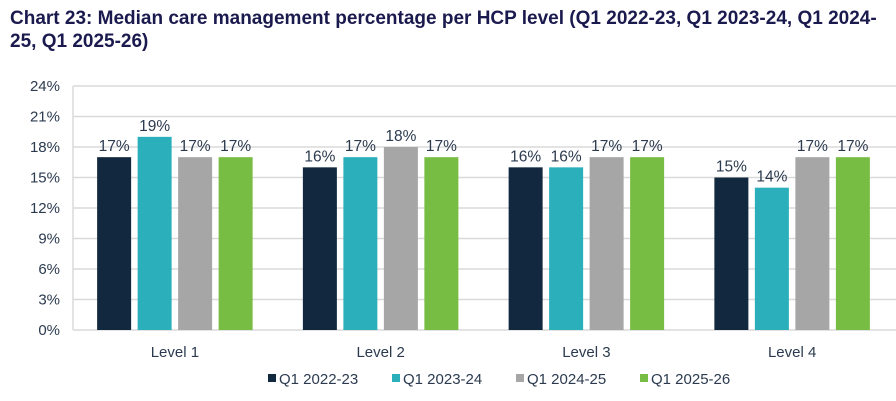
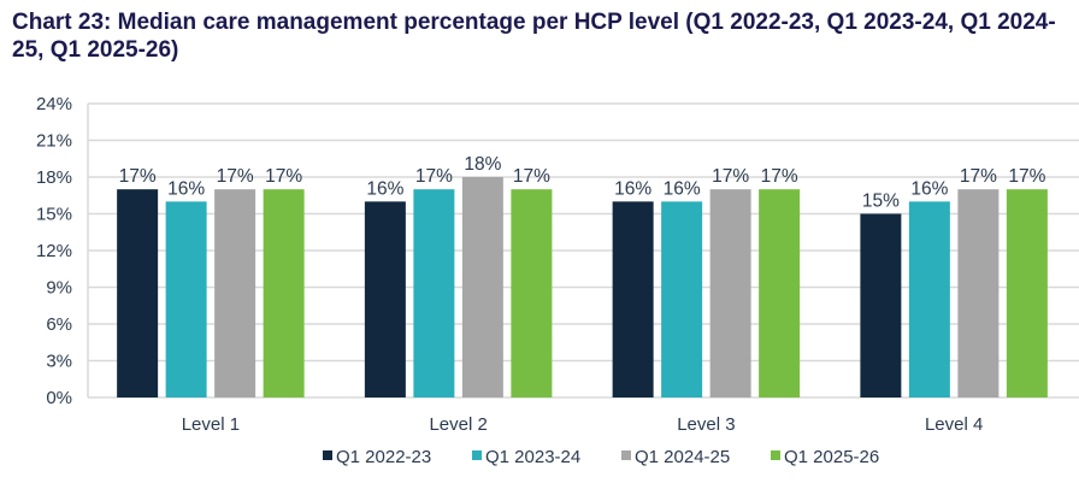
Q1 2023-24/Level 1: 19% -> 16%
Q1 2023-24/Level 4: 14% -> 16%
